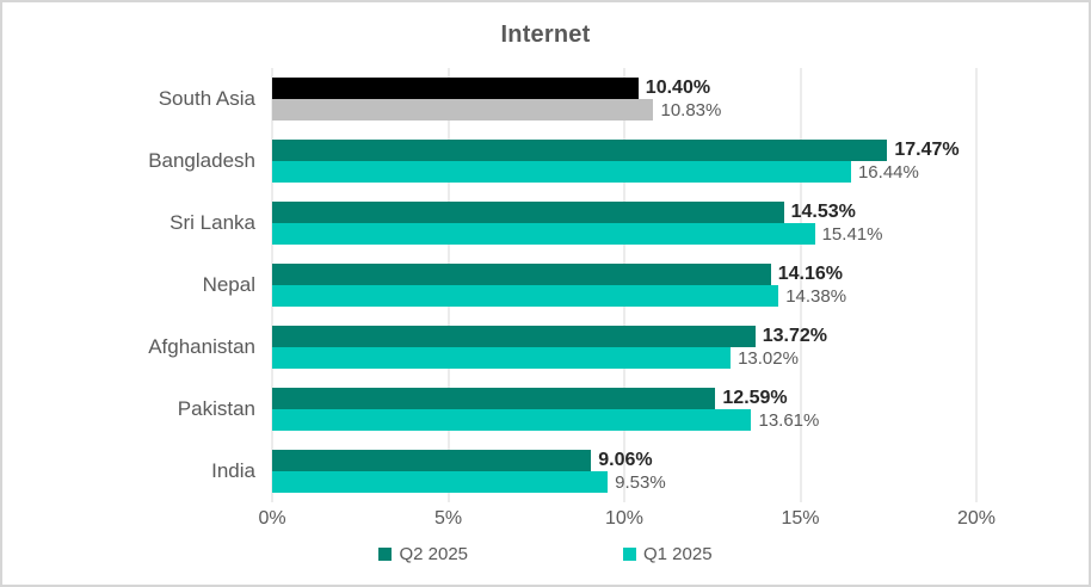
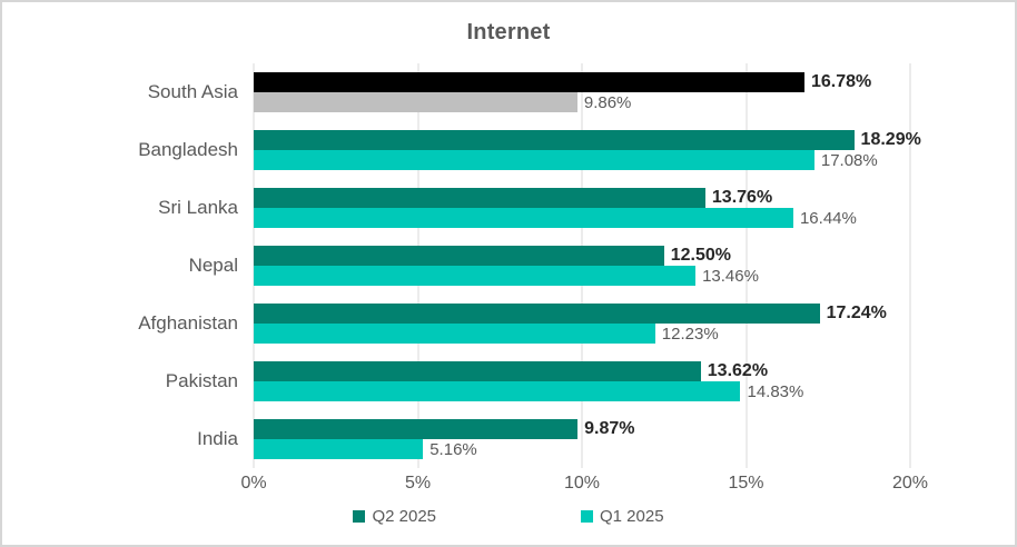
Q2 2025/South Asia: 10.40% -> 16.78%
Q1 2025/South Asia: 10.83% -> 9.86%
Q2 2025/Bangladesh: 17.47% -> 18.29%
Q1 2025/Bangladesh: 16.44% -> 17.08%
Q2 2025/Sri Lanka: 14.53% -> 13.76%
Q1 2025/Sri Lanka: 15.41% -> 16.44%
Q2 2025/Nepal: 14.16% -> 12.50%
Q1 2025/Nepal: 14.38% -> 13.46%
Q2 2025/Afghanistan: 13.72% -> 17.24%
Q1 2025/Afghanistan: 13.02% -> 12.23%
Q2 2025/Pakistan: 12.59% -> 13.62%
Q1 2025/Pakistan: 13.61% -> 14.83%
Q2 2025/India: 9.06% -> 9.87%
Q1 2025/India: 9.53% -> 5.16%
